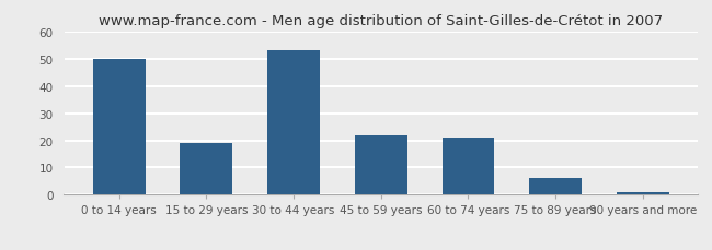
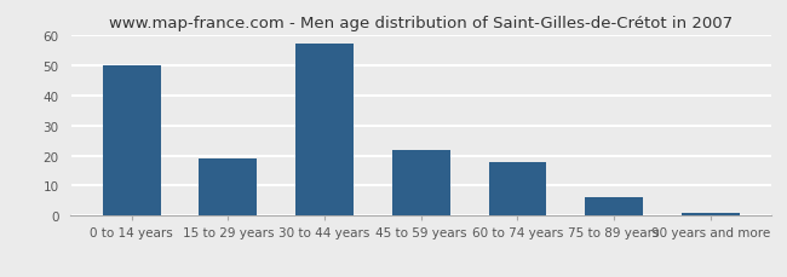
30 to 44 years: 53 -> 57
60 to 74 years: 21 -> 18
